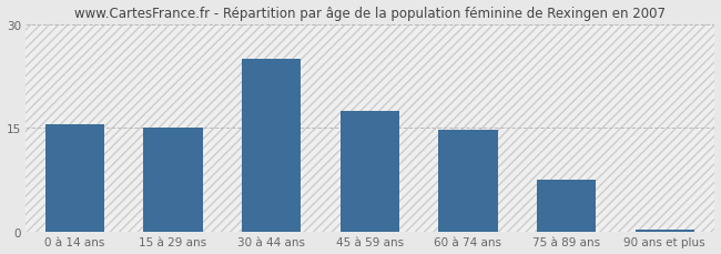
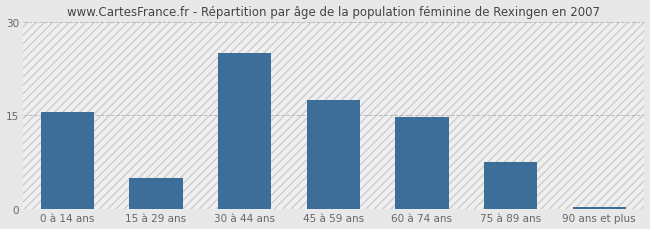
15 à 29 ans: 15.0 -> 5.0
